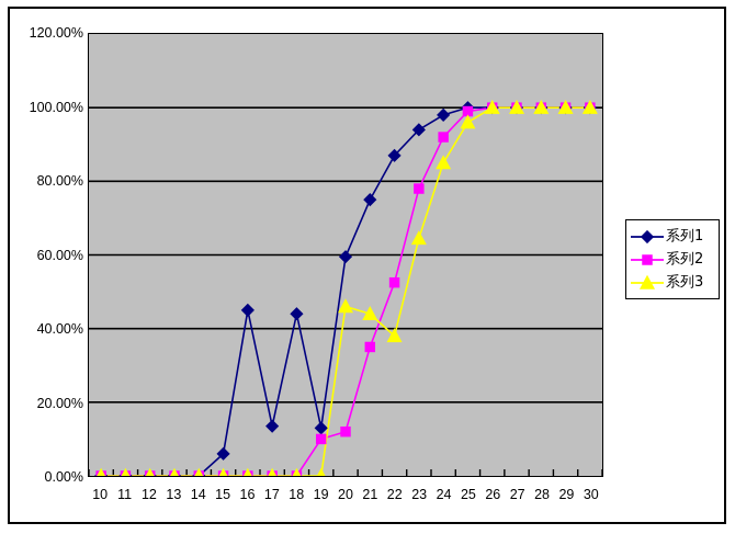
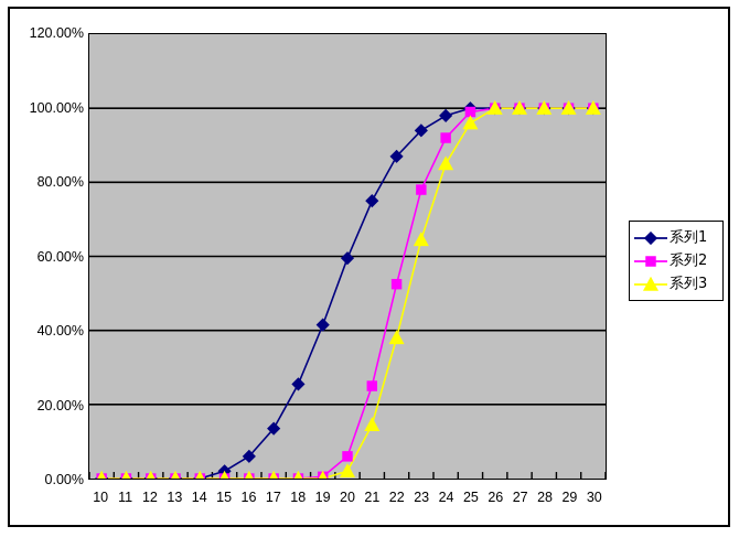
系列1/15: 6% -> 2%
系列1/16: 45% -> 6%
系列1/18: 44% -> 26%
系列1/19: 13% -> 41%
系列2/19: 10% -> 1%
系列2/20: 12% -> 6%
系列3/20: 46% -> 2%
系列2/21: 35% -> 25%
系列3/21: 44% -> 14%
